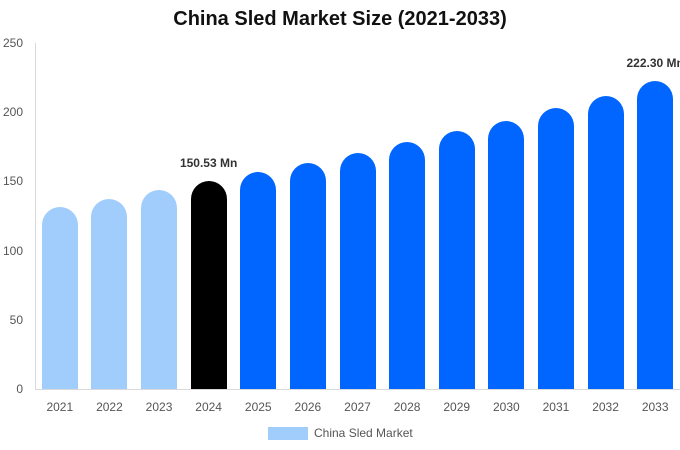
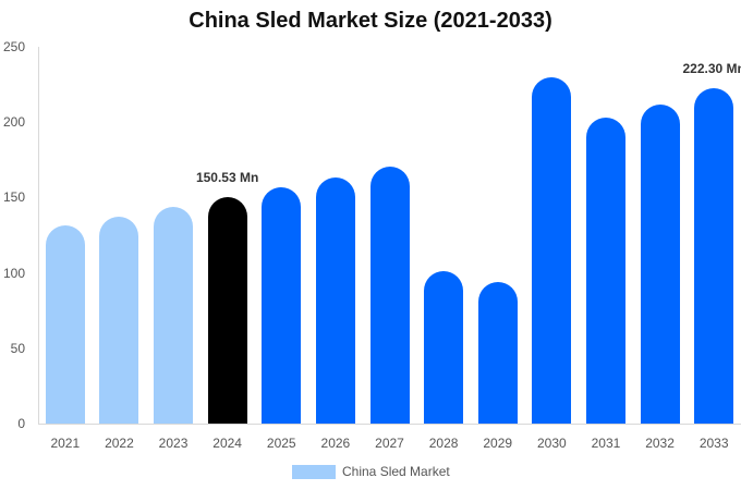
2028: 178 -> 101
2029: 186 -> 94
2030: 194 -> 230
